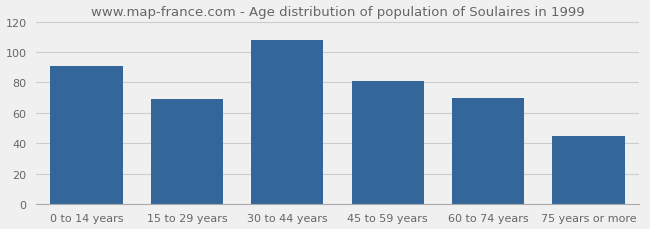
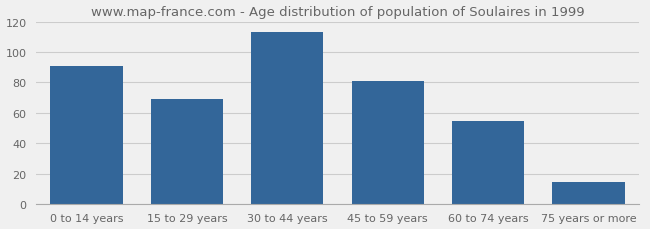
30 to 44 years: 108 -> 113
60 to 74 years: 70 -> 55
75 years or more: 45 -> 15
